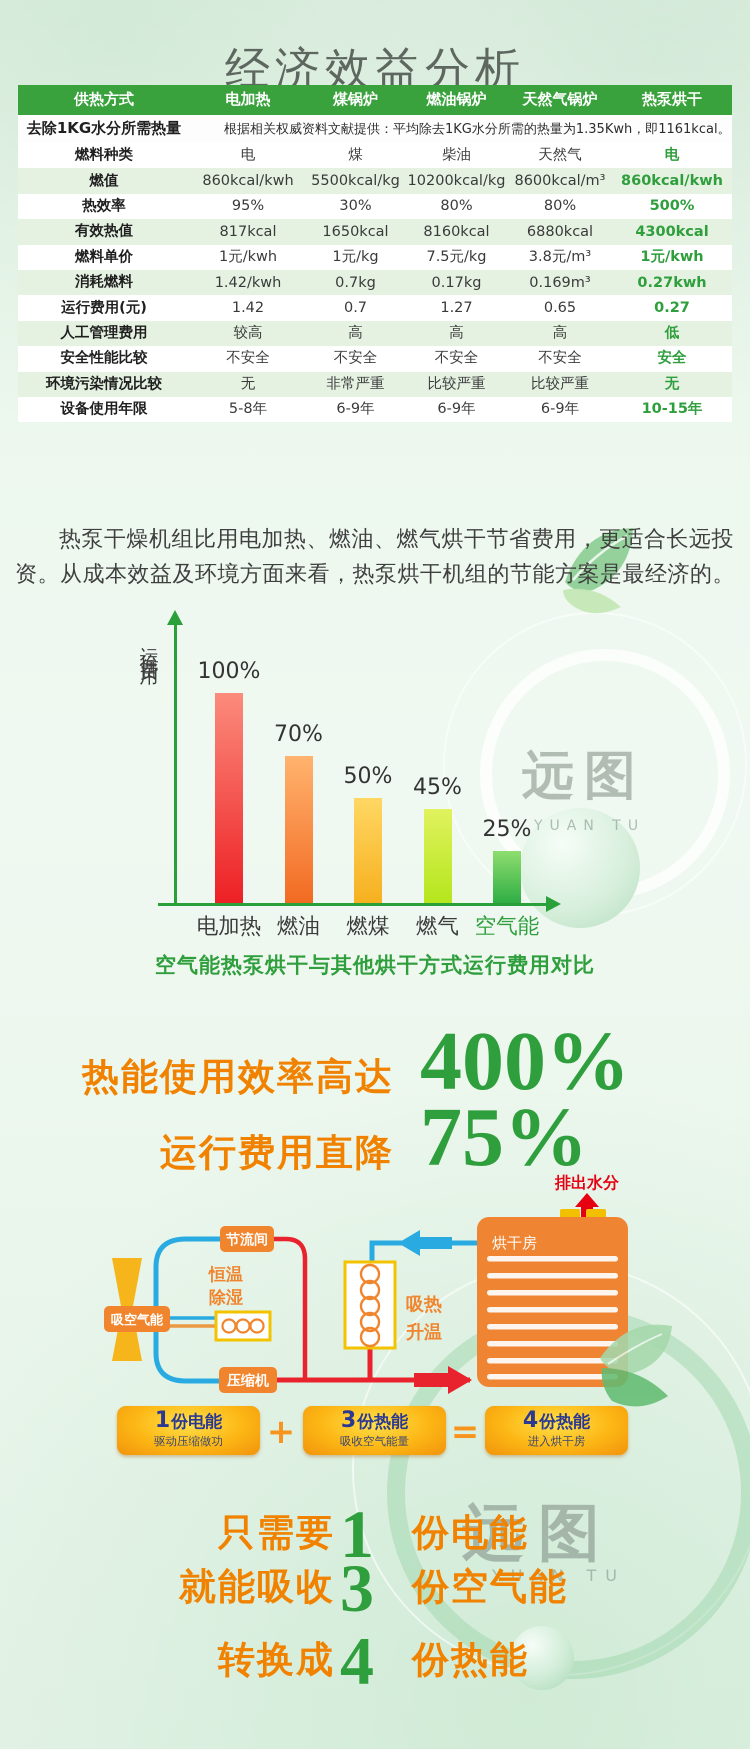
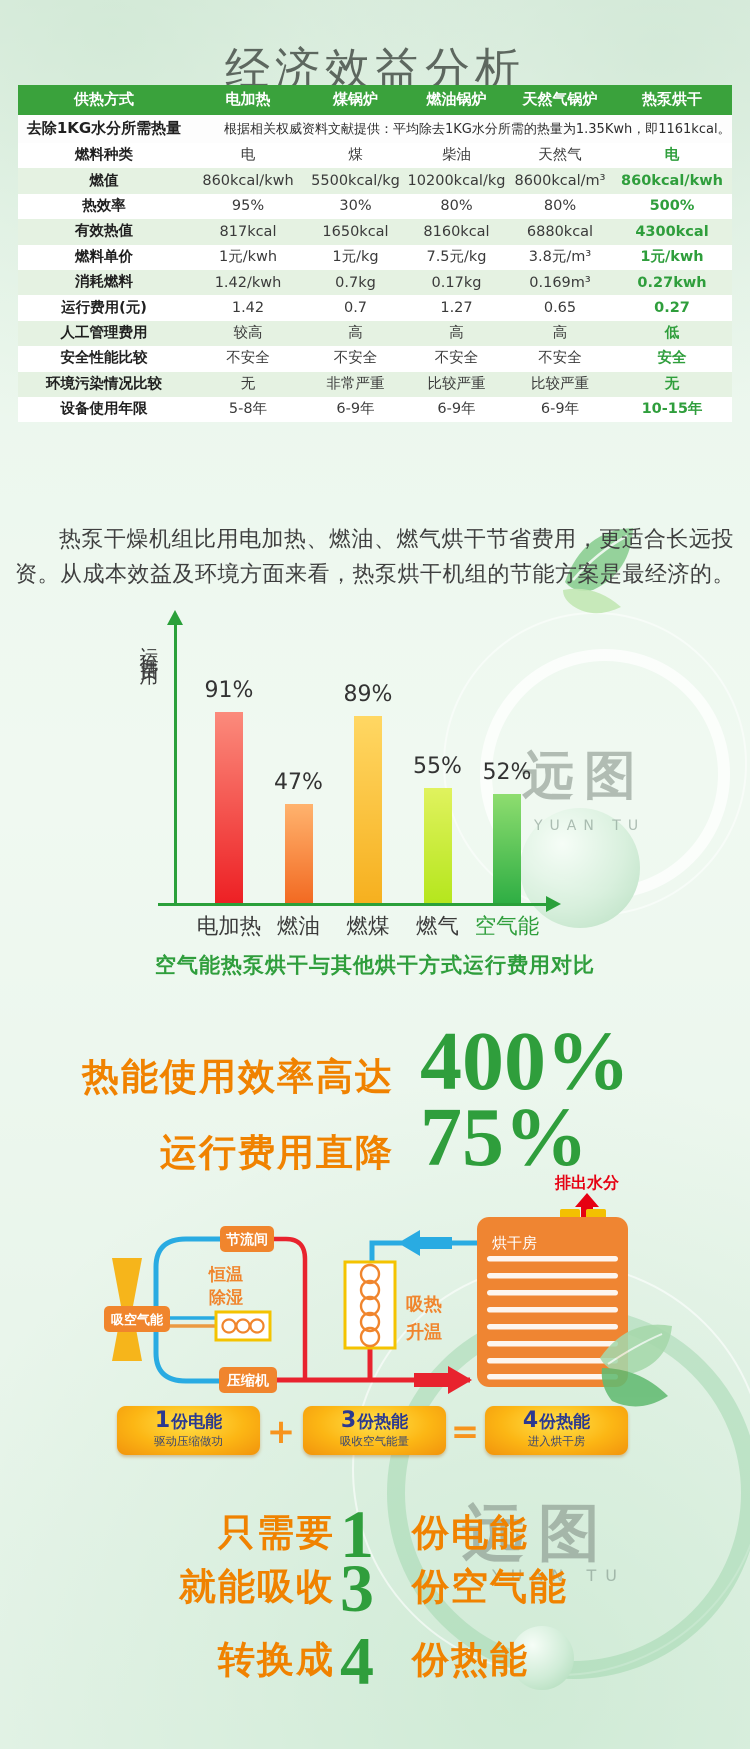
电加热: 100% -> 91%
燃油: 70% -> 47%
燃煤: 50% -> 89%
燃气: 45% -> 55%
空气能: 25% -> 52%
